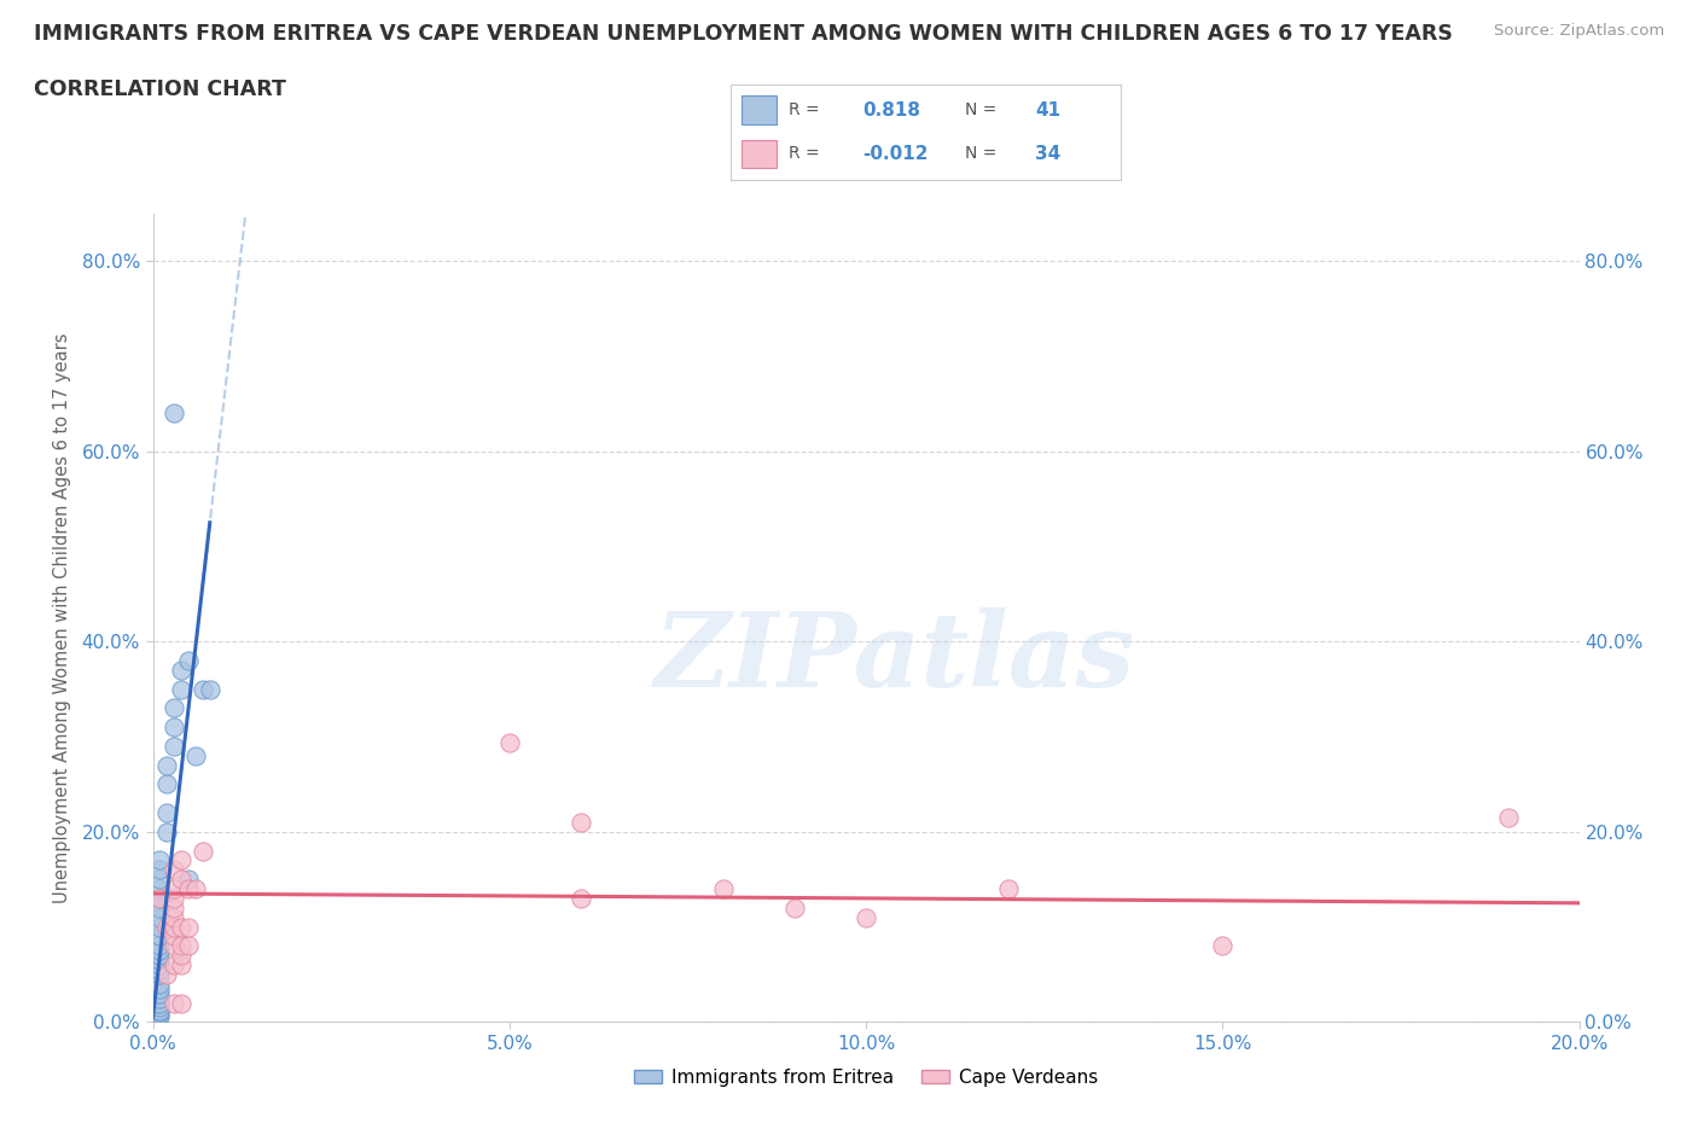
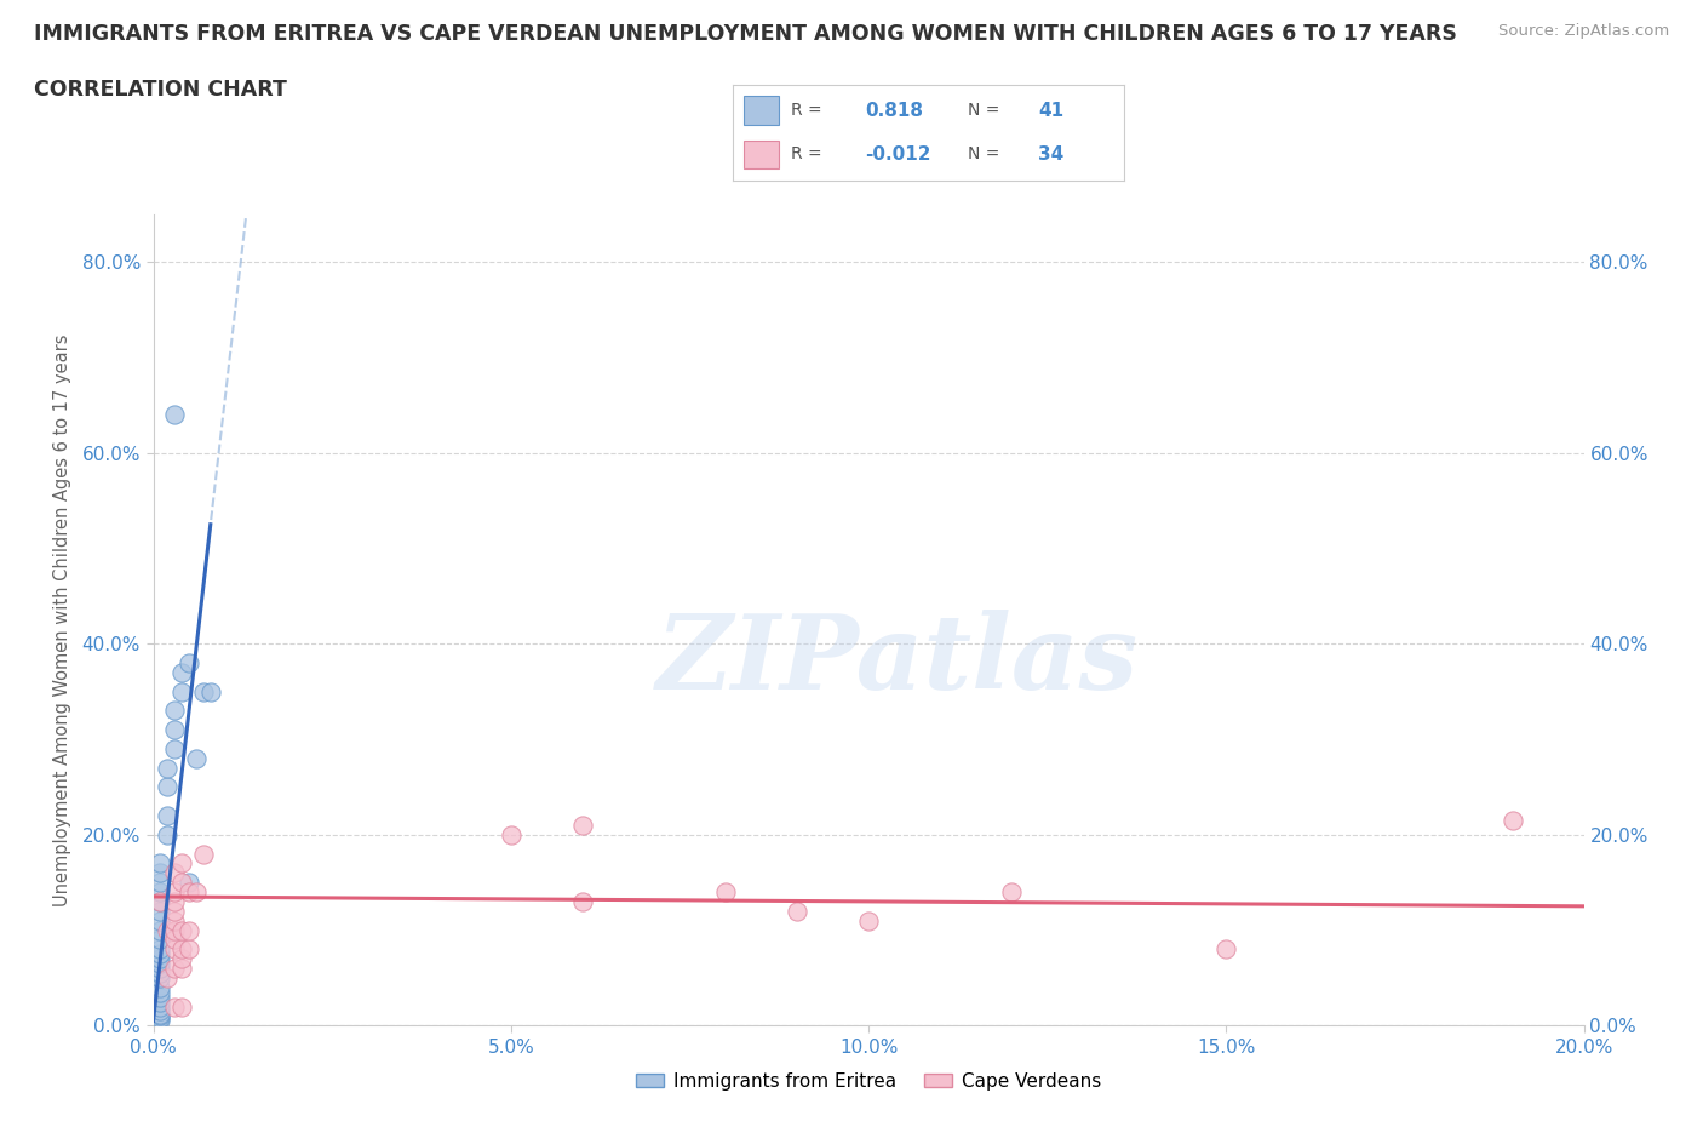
Cape Verdeans/5.0%: 29.4% -> 20.0%
